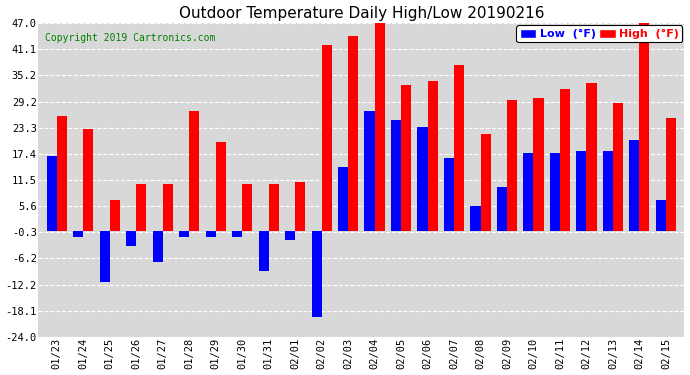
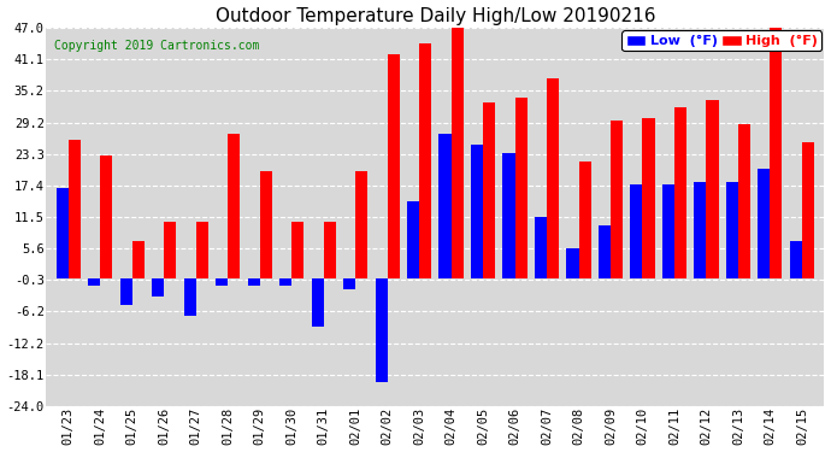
Low (°F)/01/25: -11.5 -> -5.0
High (°F)/02/01: 11.0 -> 20.0
Low (°F)/02/07: 16.5 -> 11.5
